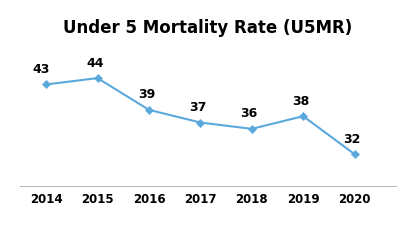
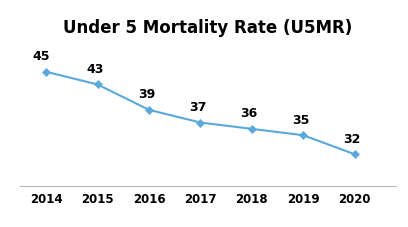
2014: 43 -> 45
2015: 44 -> 43
2019: 38 -> 35
